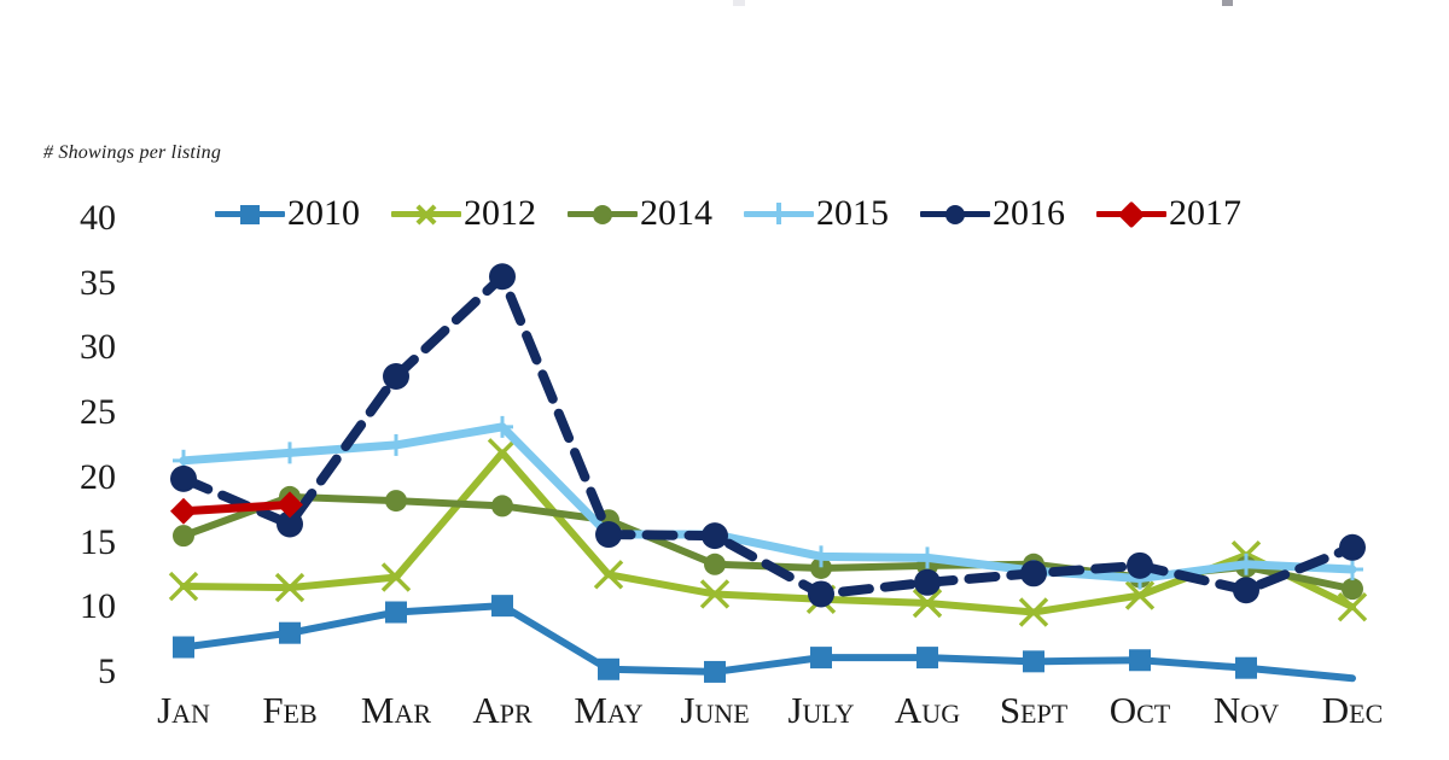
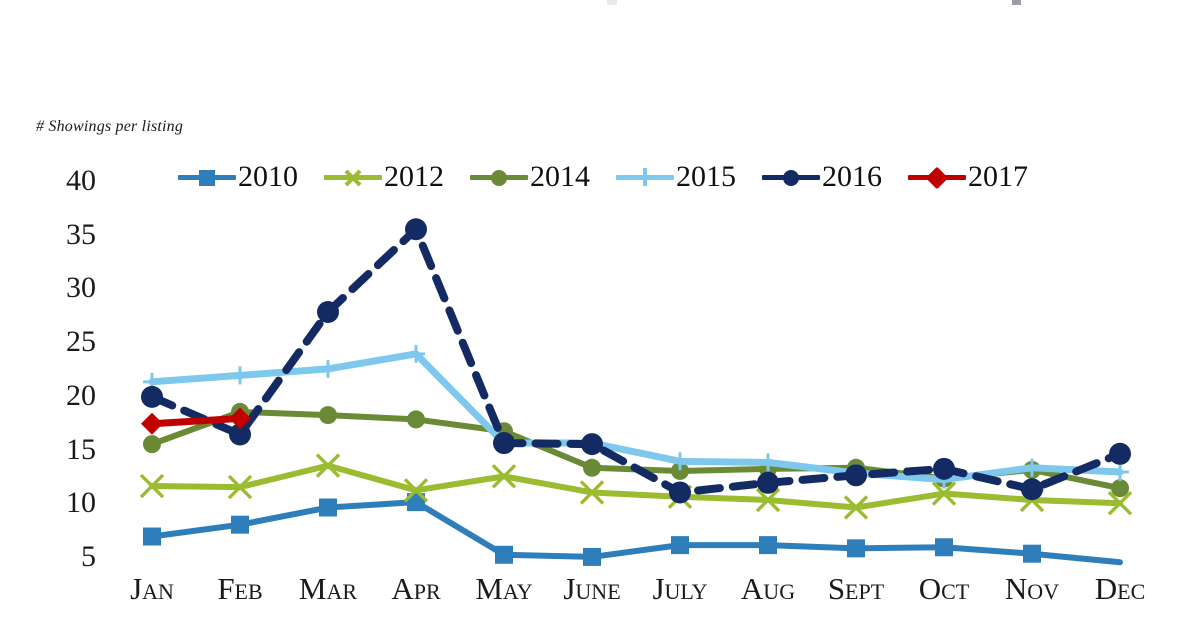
2012/Mar: 12.4 -> 13.6
2012/Apr: 22.0 -> 11.3
2012/Nov: 14.1 -> 10.4
